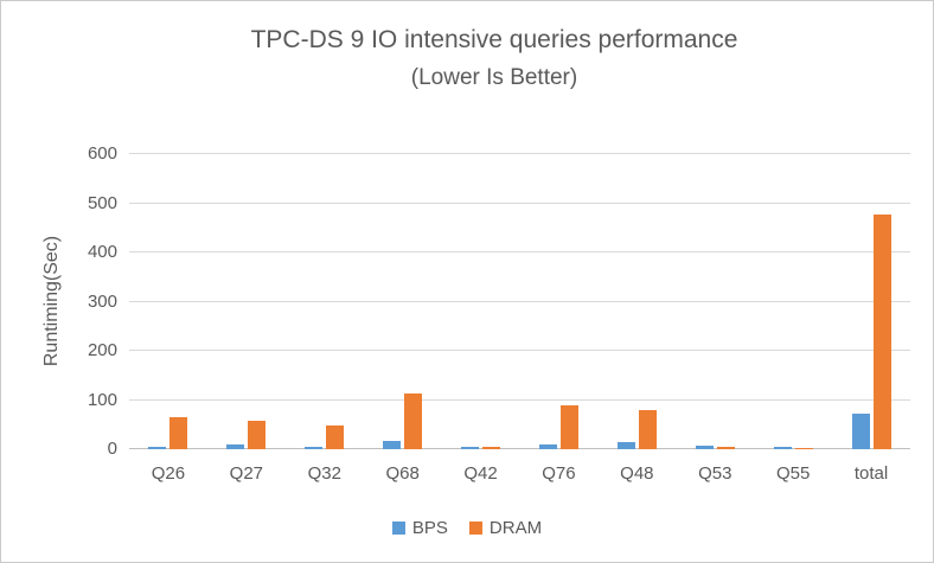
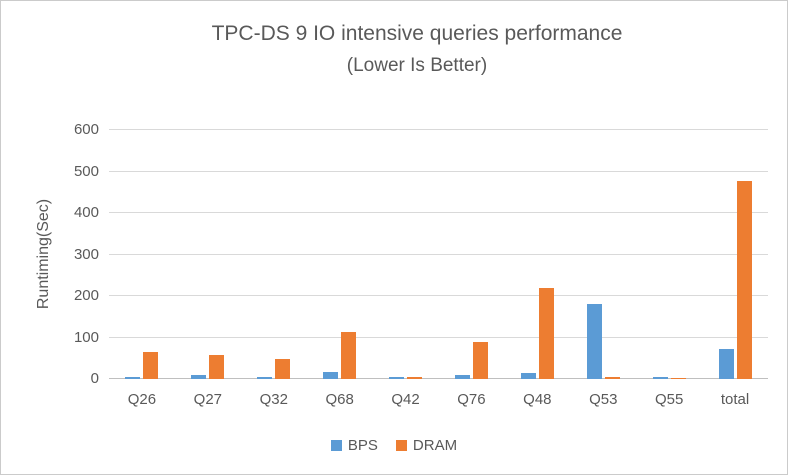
DRAM/Q48: 80 -> 220
BPS/Q53: 10 -> 180
